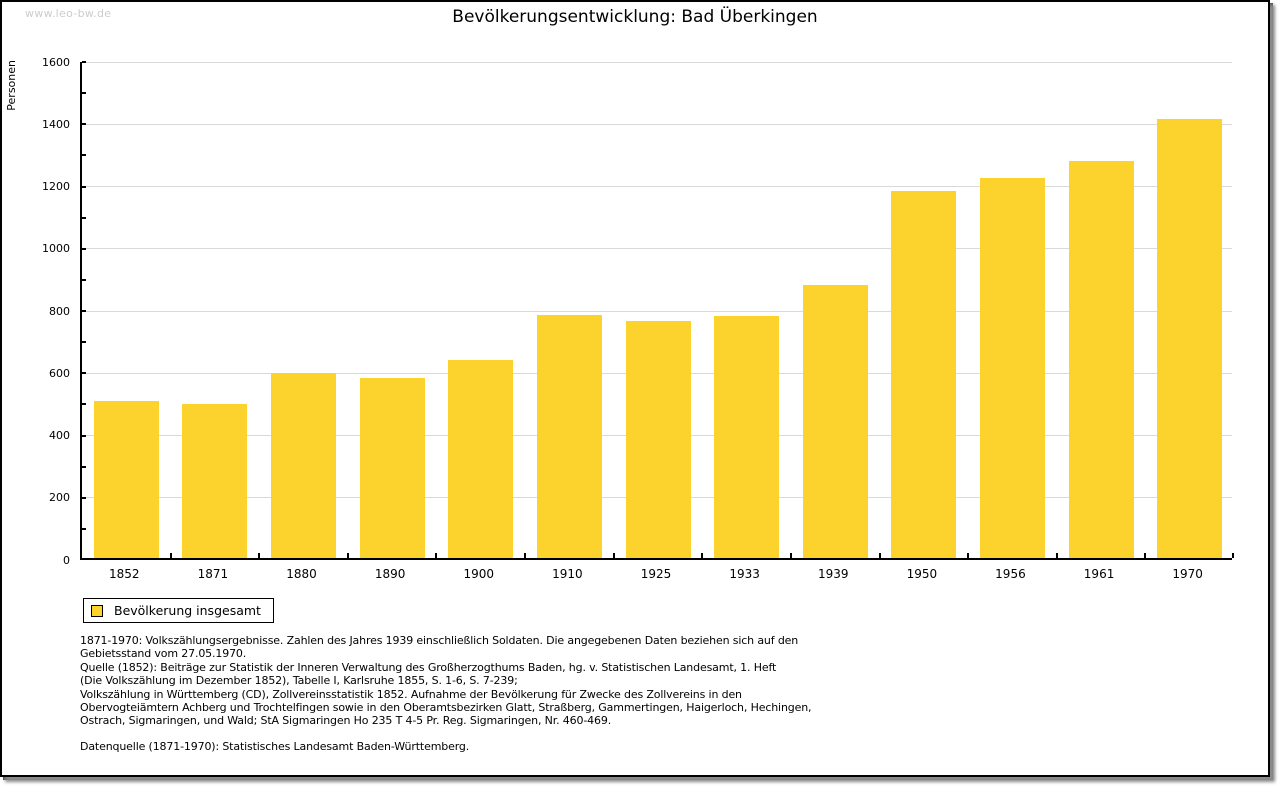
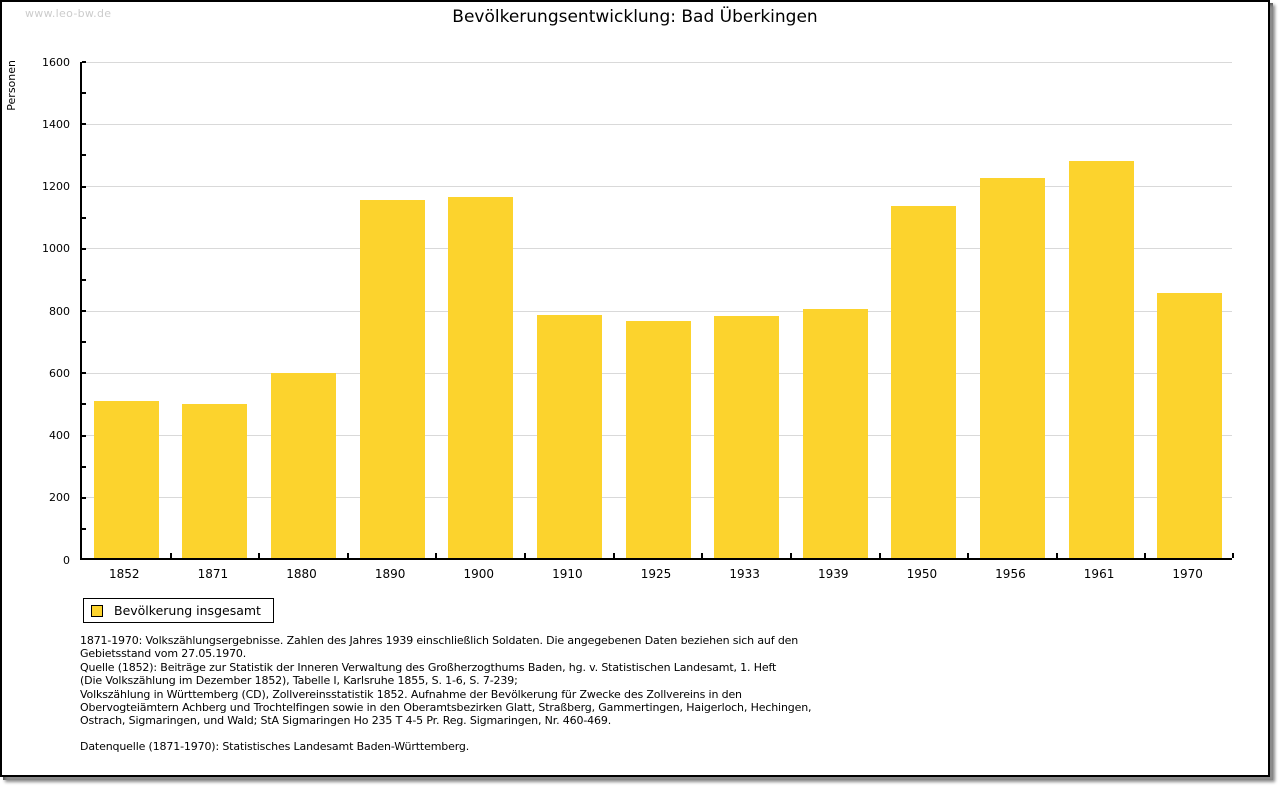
1890: 580 -> 1150
1900: 640 -> 1160
1939: 880 -> 800
1950: 1180 -> 1130
1970: 1410 -> 850
